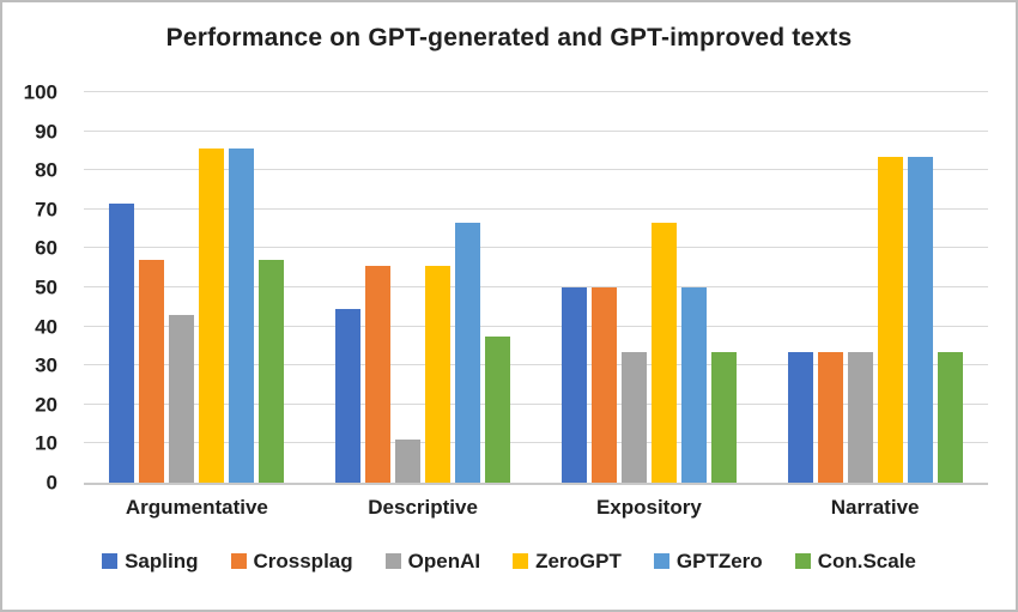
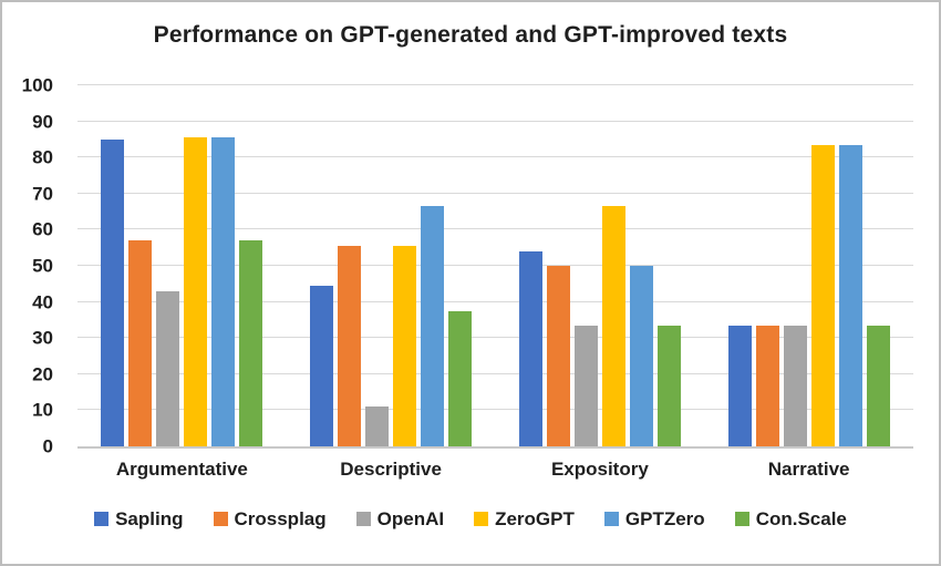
Sapling/Argumentative: 71 -> 85
Sapling/Expository: 50 -> 54
